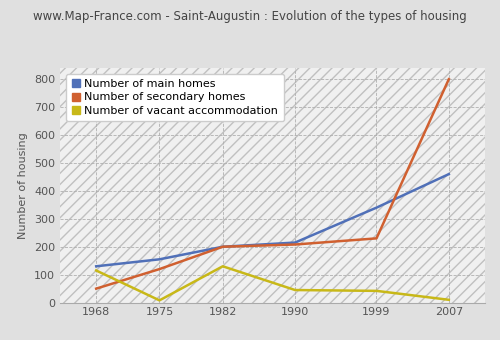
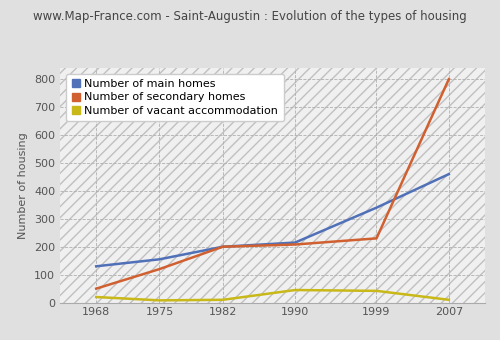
Number of vacant accommodation/1968: 115 -> 20
Number of vacant accommodation/1982: 130 -> 10
